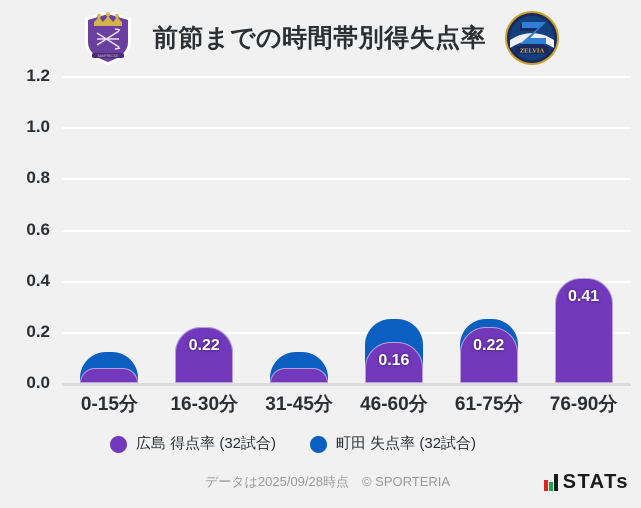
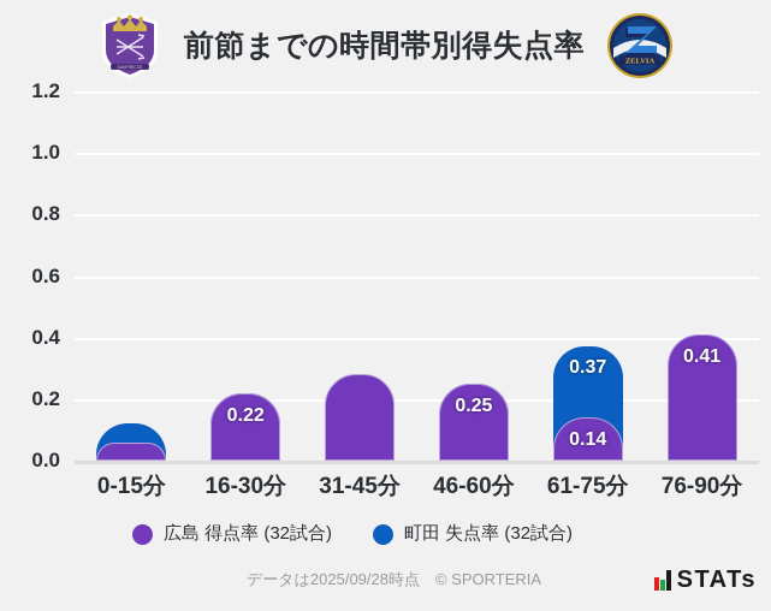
広島 得点率 (32試合)/31-45分: 0.06 -> 0.28
広島 得点率 (32試合)/46-60分: 0.16 -> 0.25
町田 失点率 (32試合)/61-75分: 0.25 -> 0.37
広島 得点率 (32試合)/61-75分: 0.22 -> 0.14
